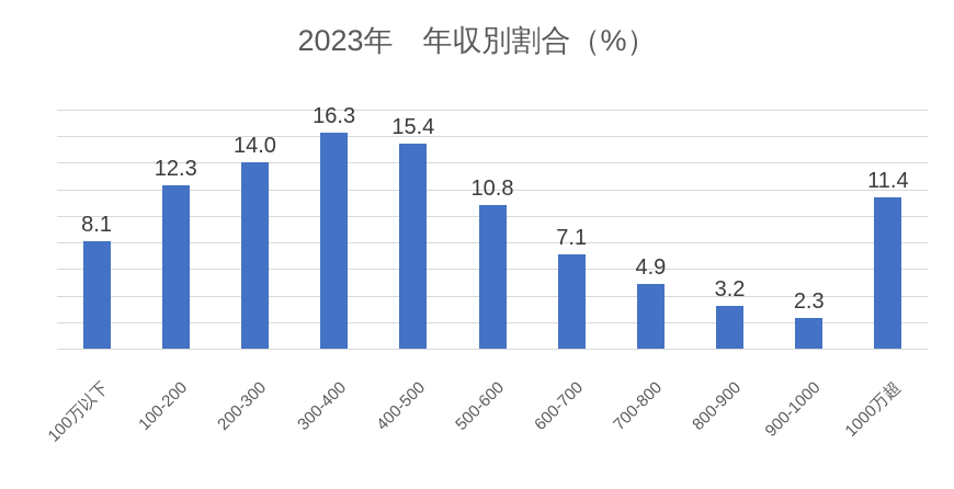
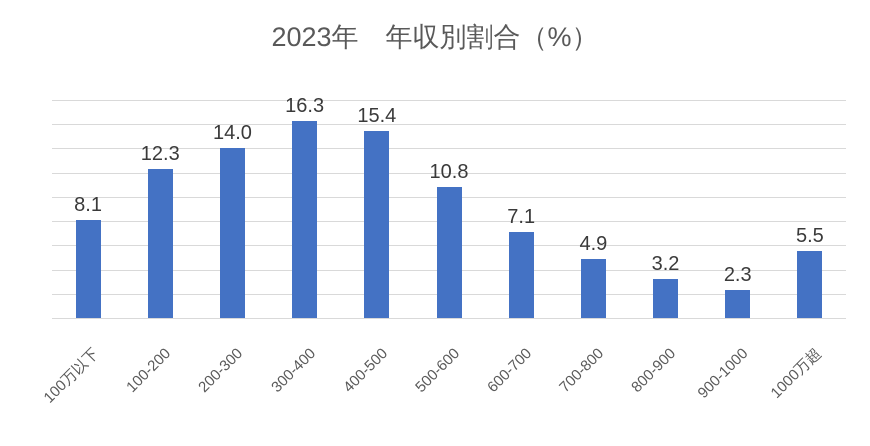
1000万超: 11.4 -> 5.5
